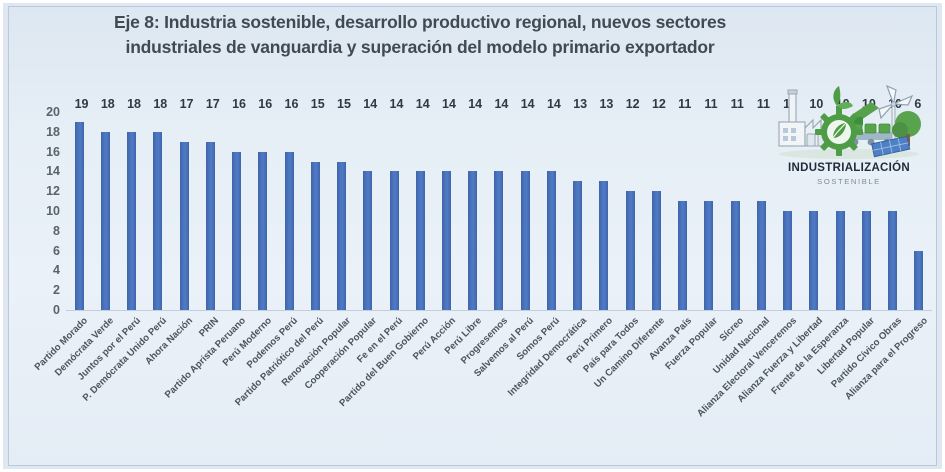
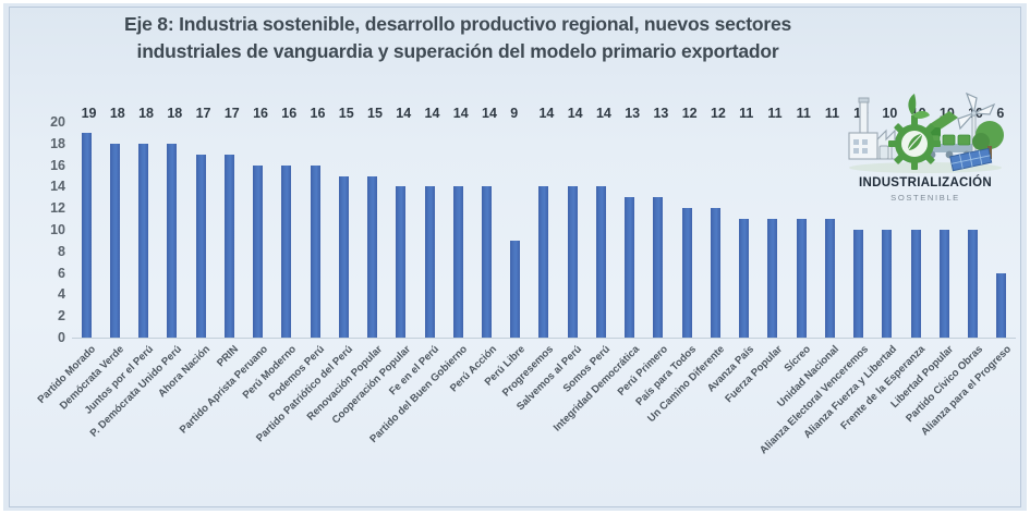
Perú Libre: 14 -> 9
